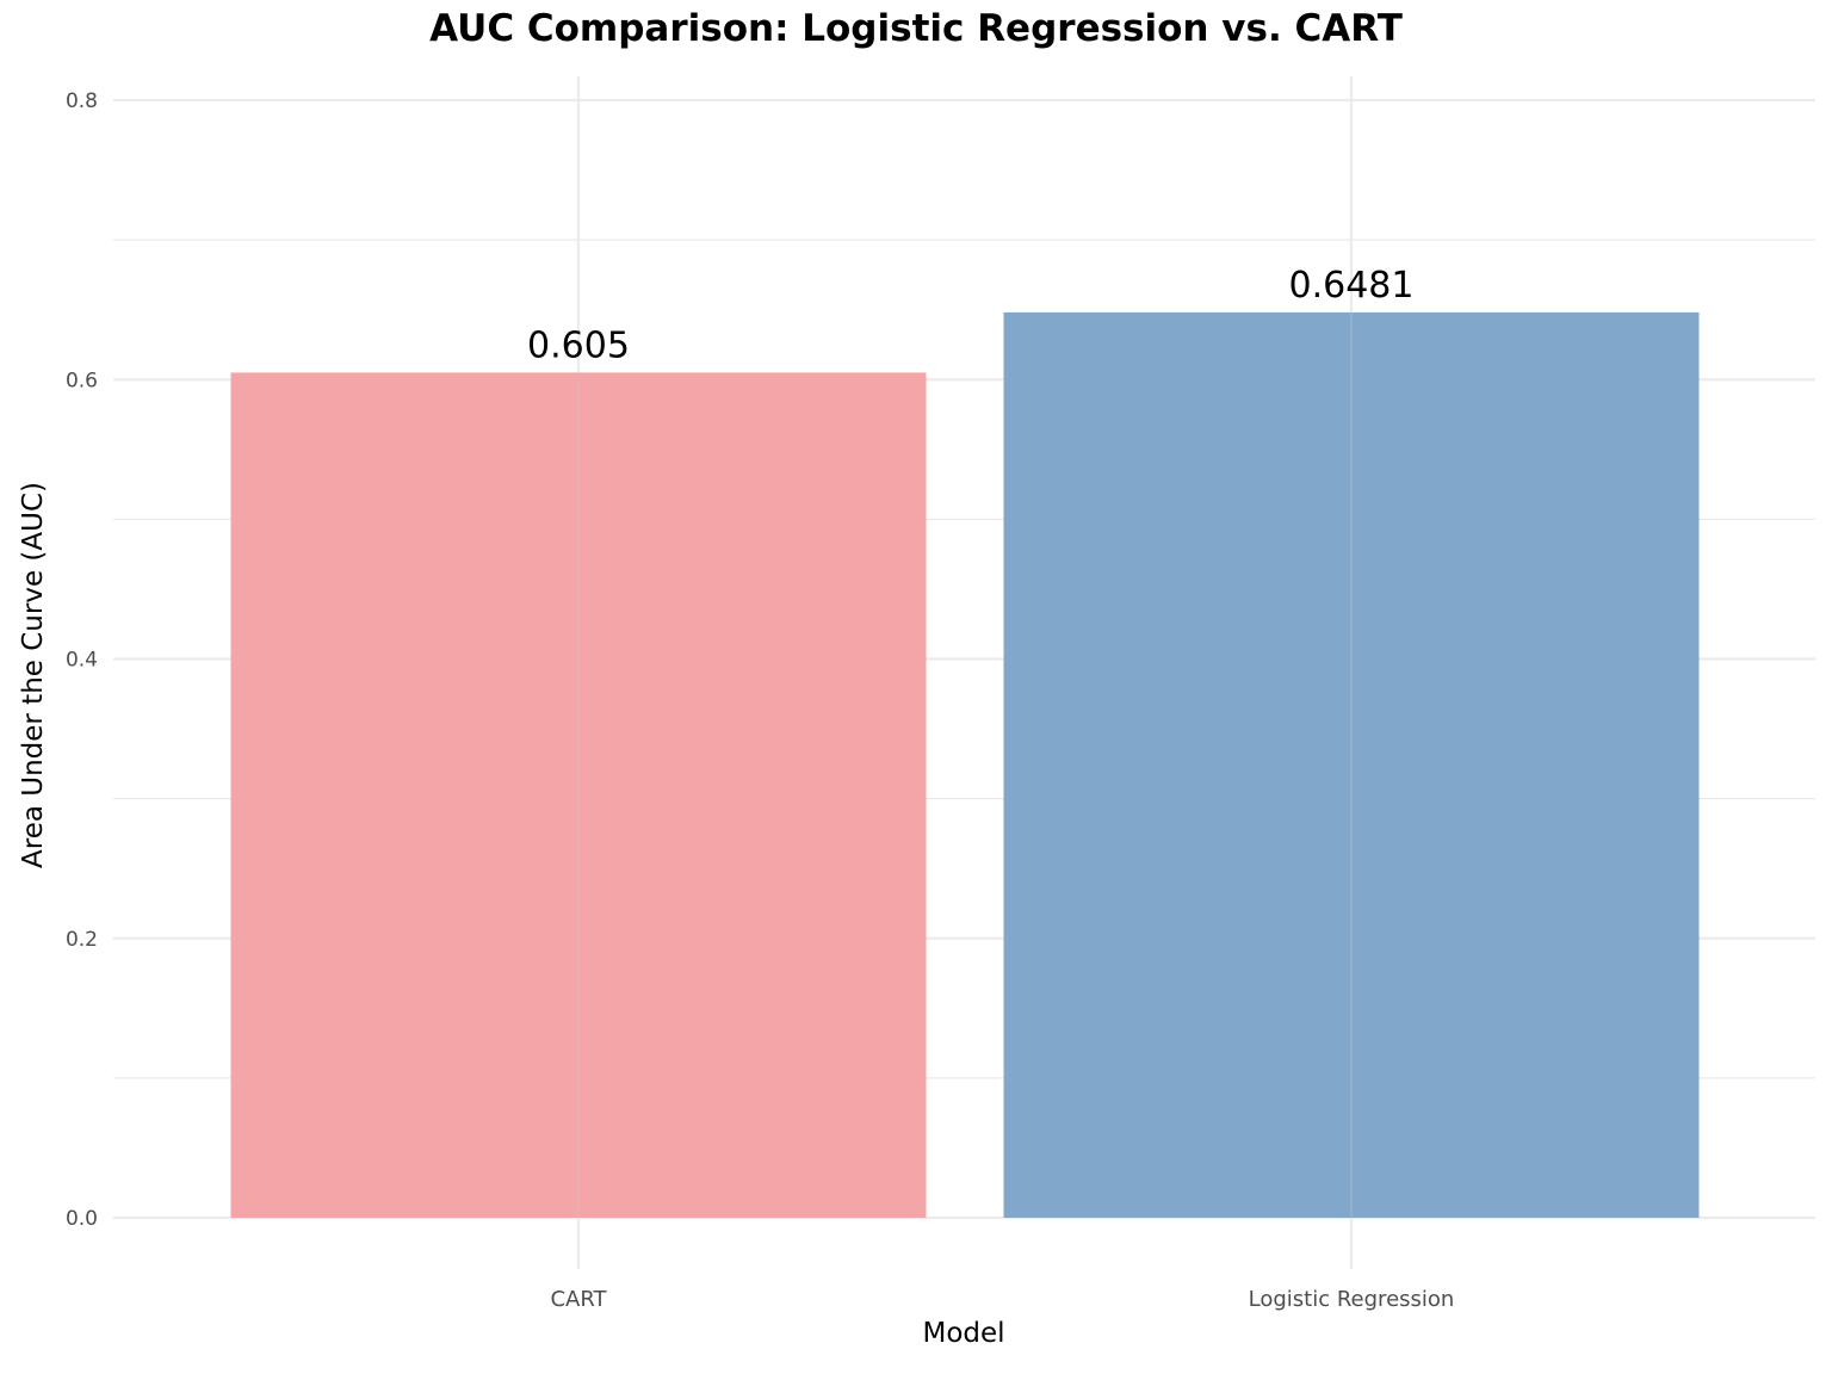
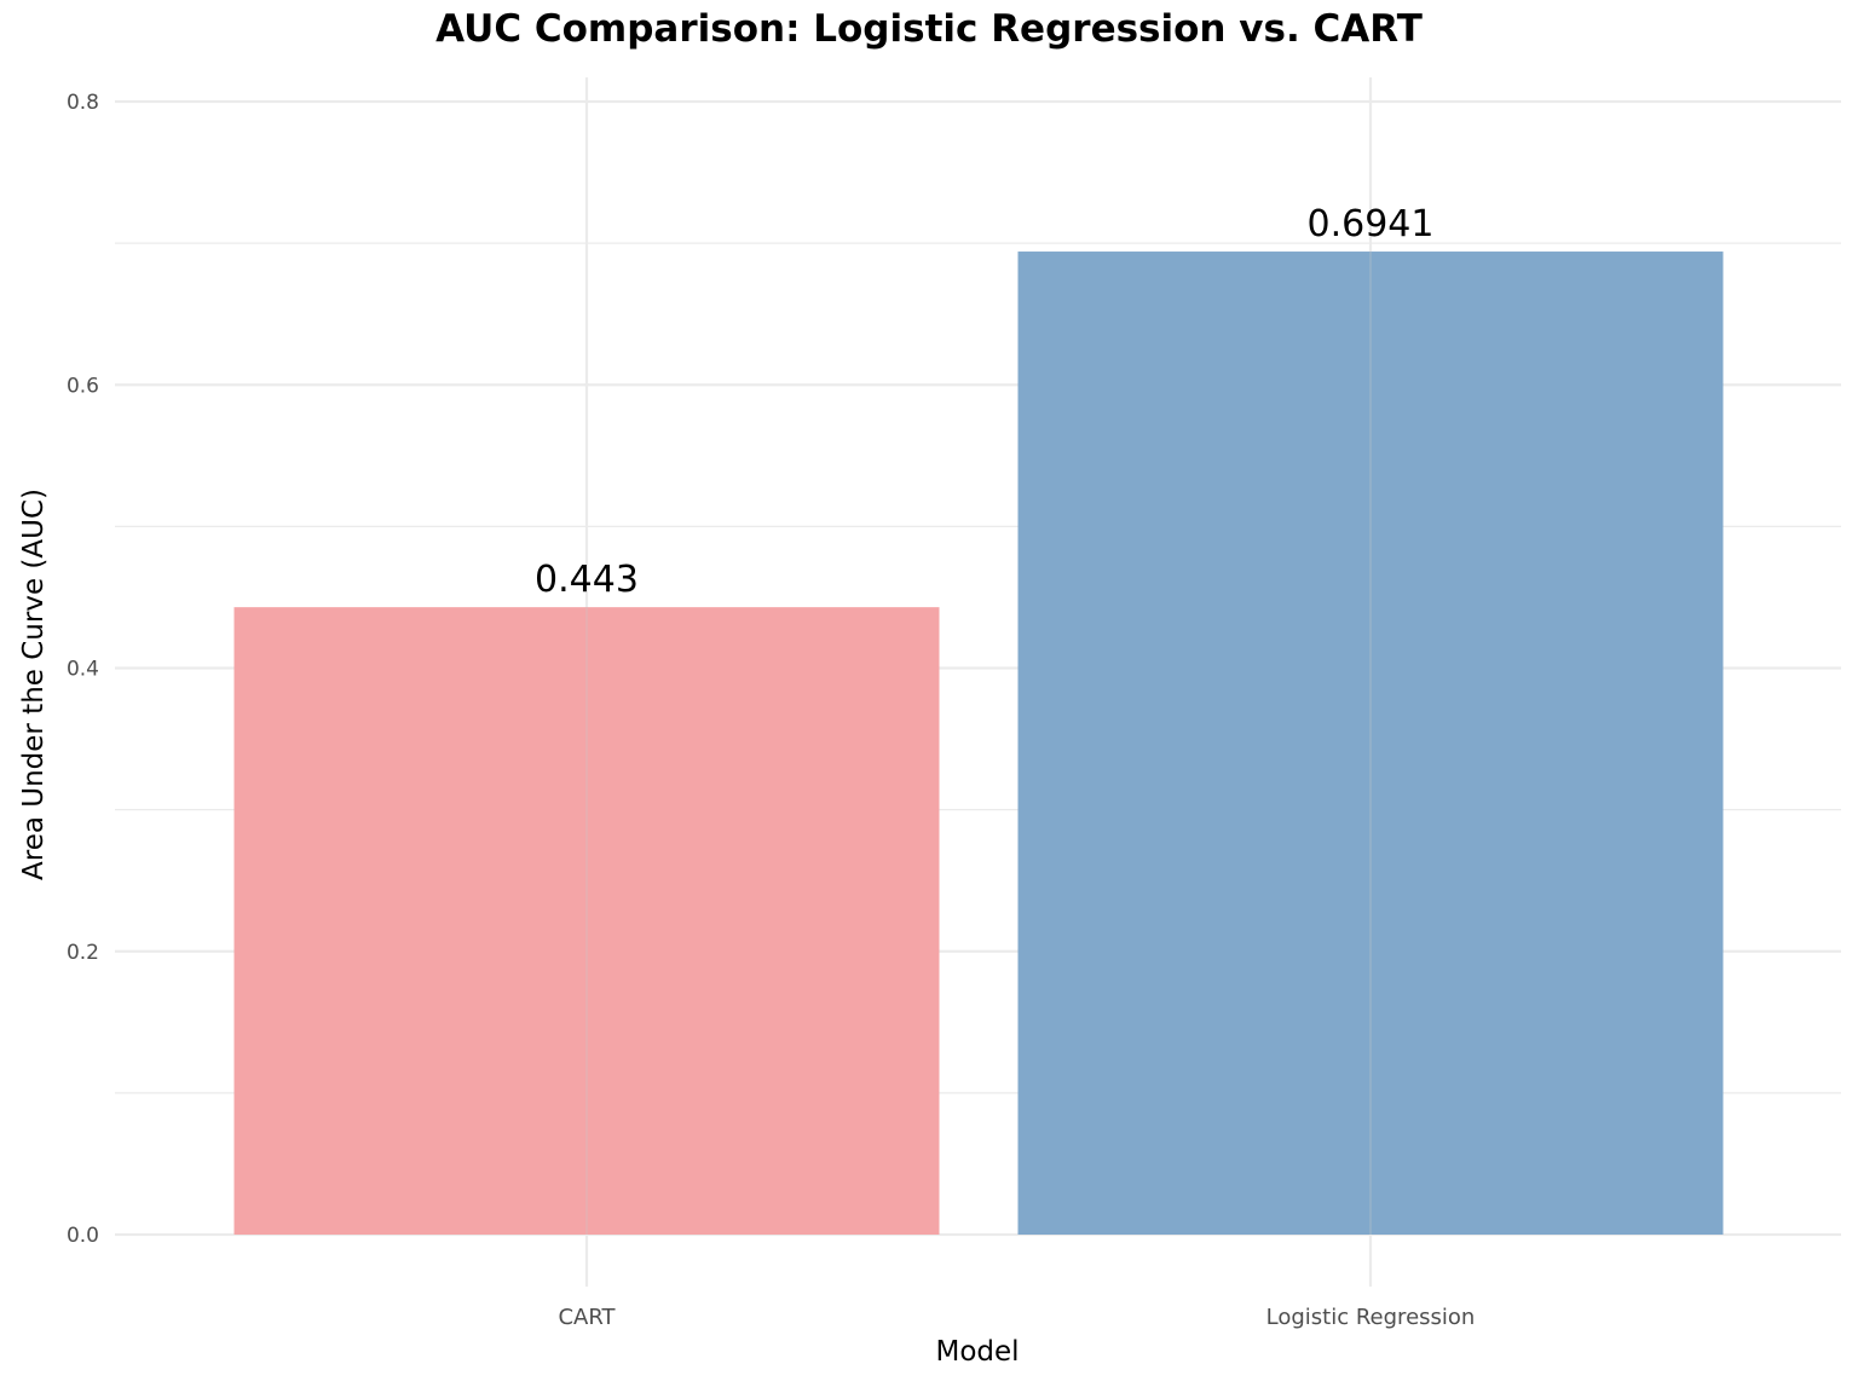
CART: 0.605 -> 0.443
Logistic Regression: 0.6481 -> 0.6941
